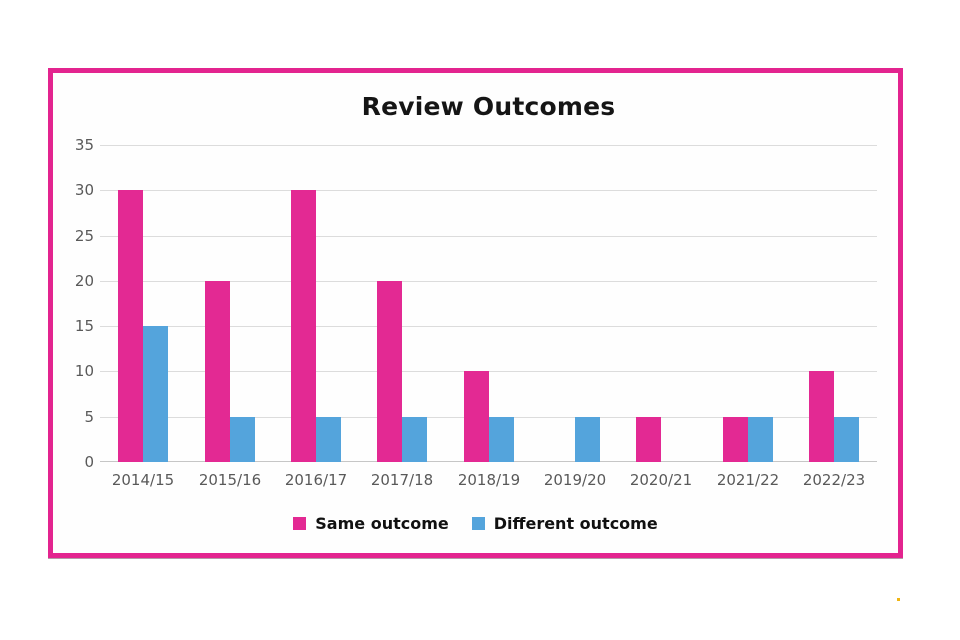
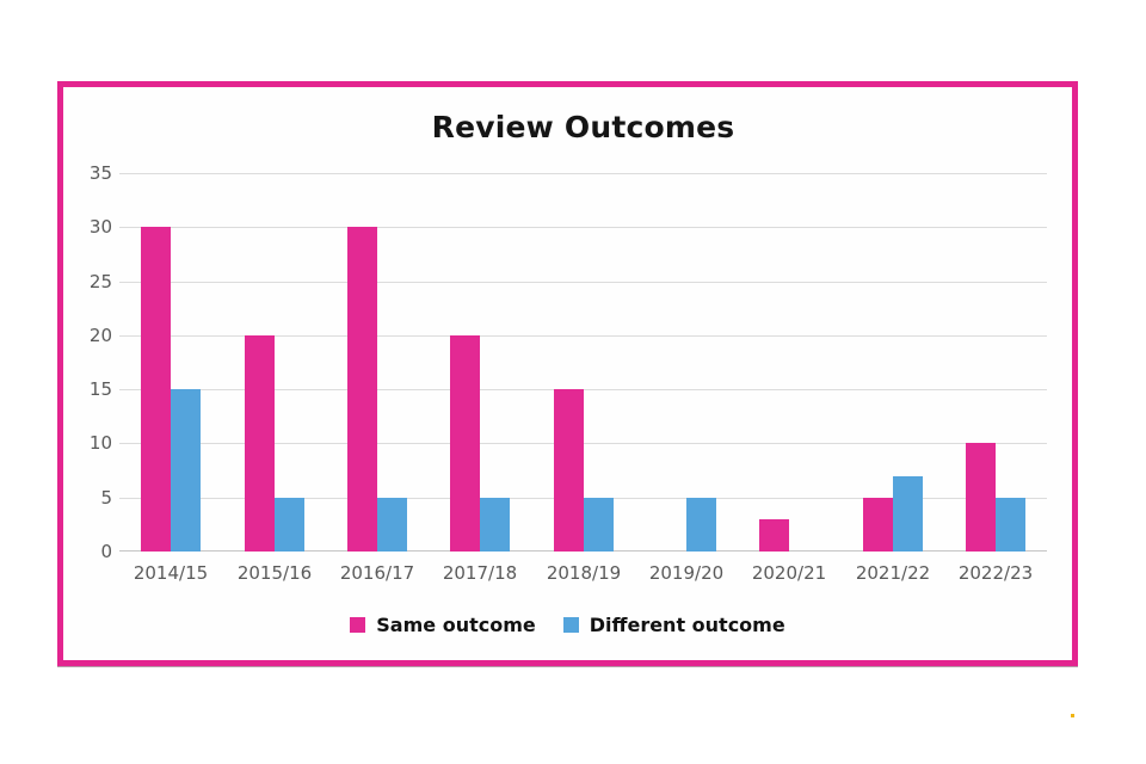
Same outcome/2018/19: 10 -> 15
Same outcome/2020/21: 5 -> 3
Different outcome/2021/22: 5 -> 7
